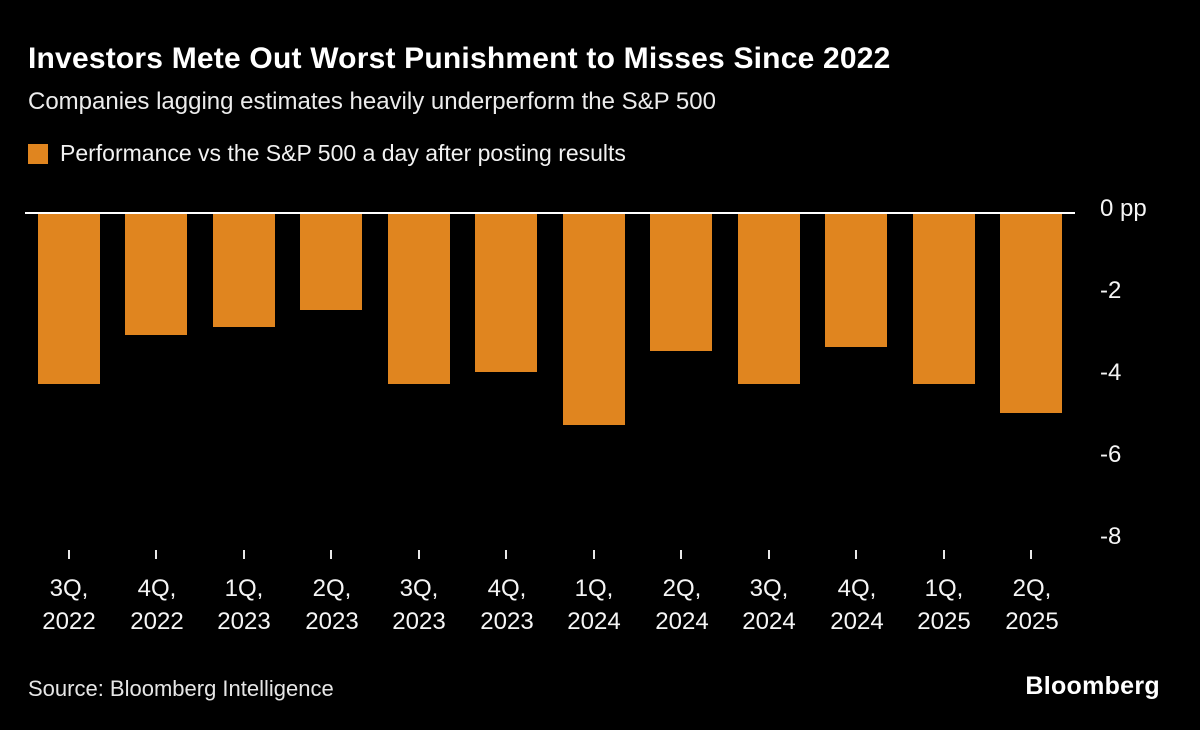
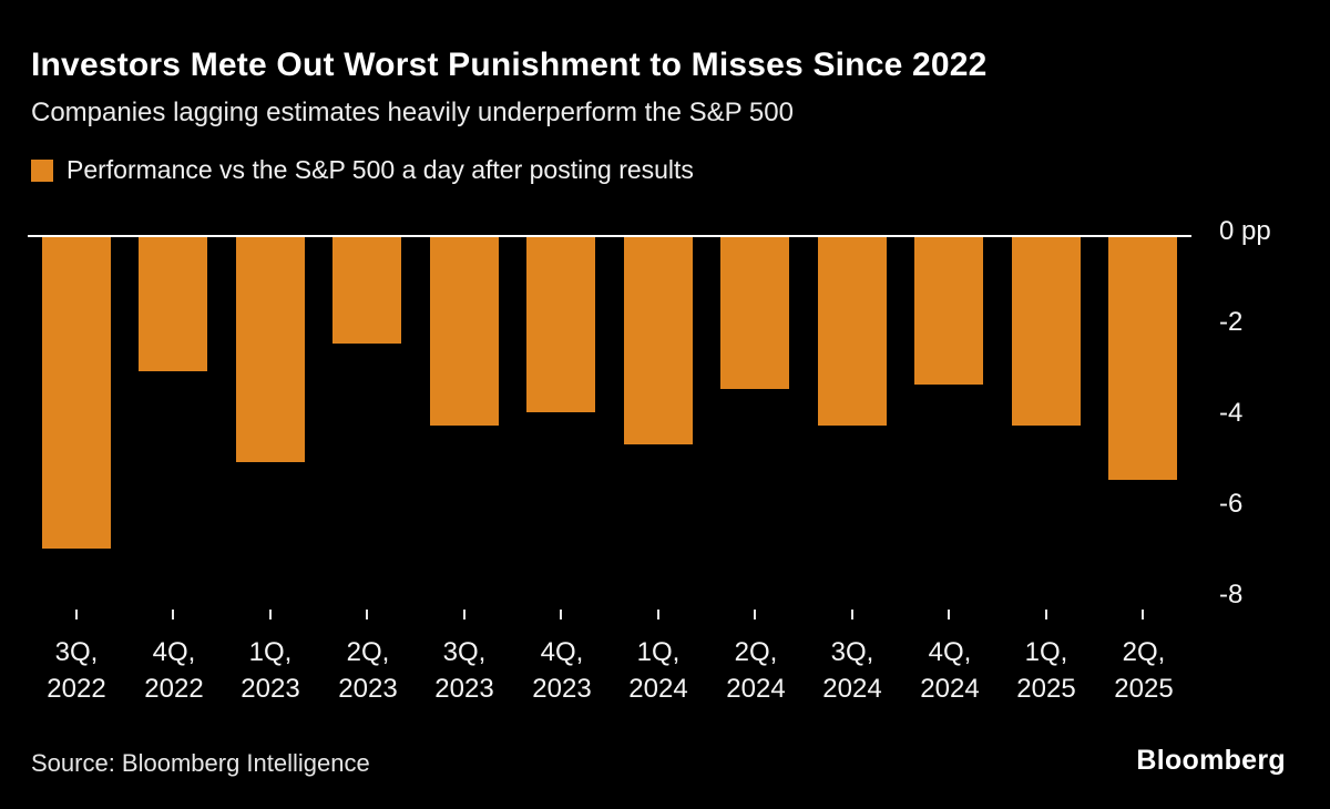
3Q, 2022: -4.2 -> -6.9
1Q, 2023: -2.8 -> -5.0
1Q, 2024: -5.2 -> -4.6
2Q, 2025: -4.9 -> -5.4
